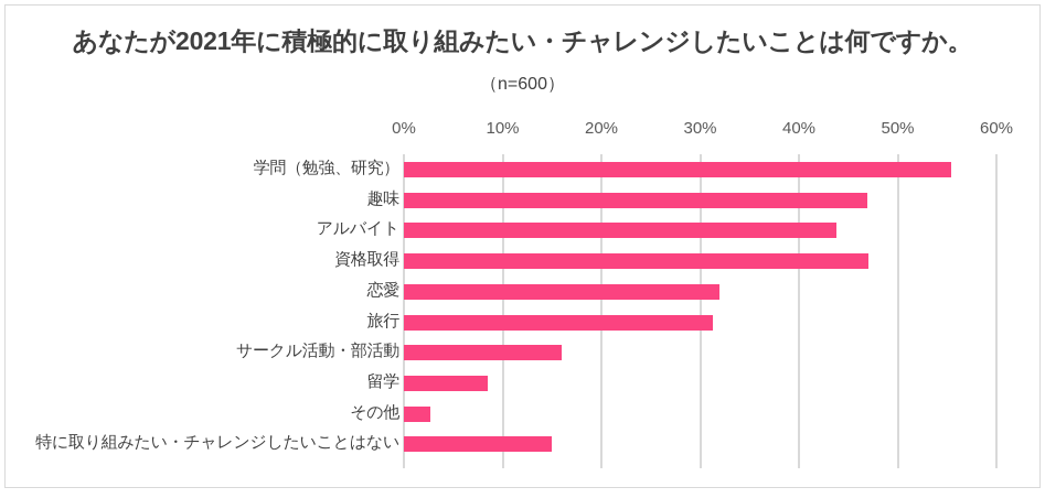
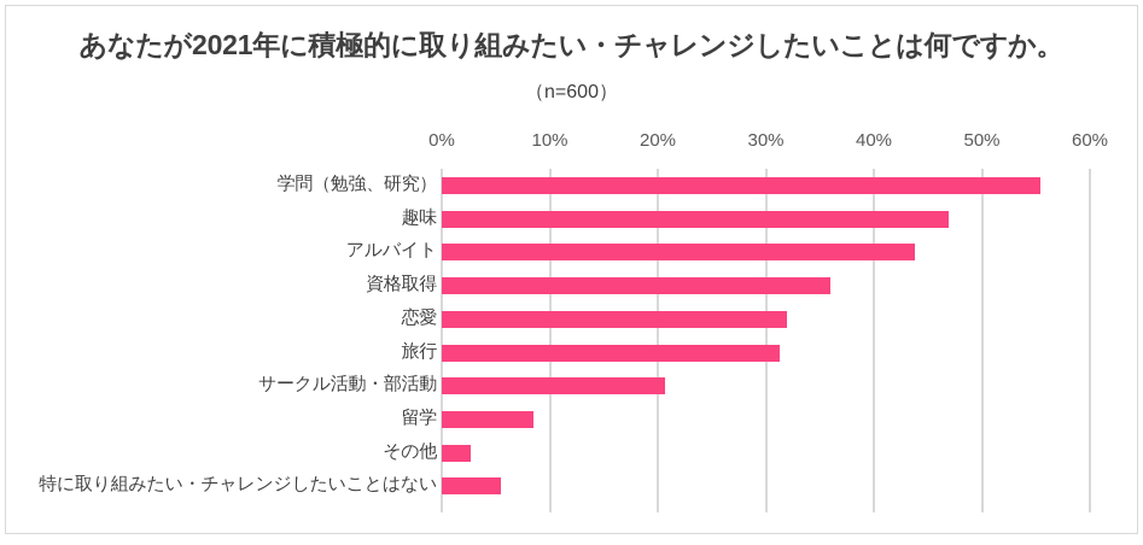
資格取得: 47% -> 36%
サークル活動・部活動: 16% -> 21%
特に取り組みたい・チャレンジしたいことはない: 15% -> 6%
